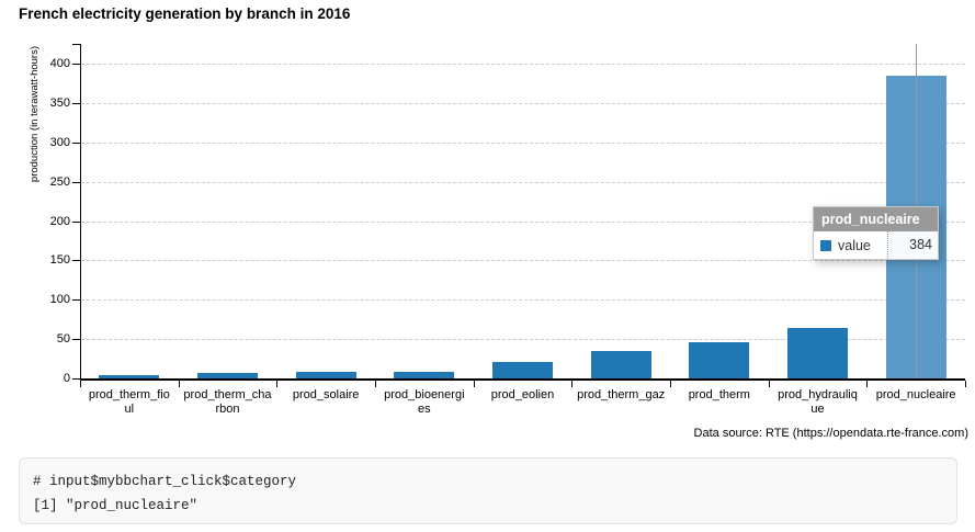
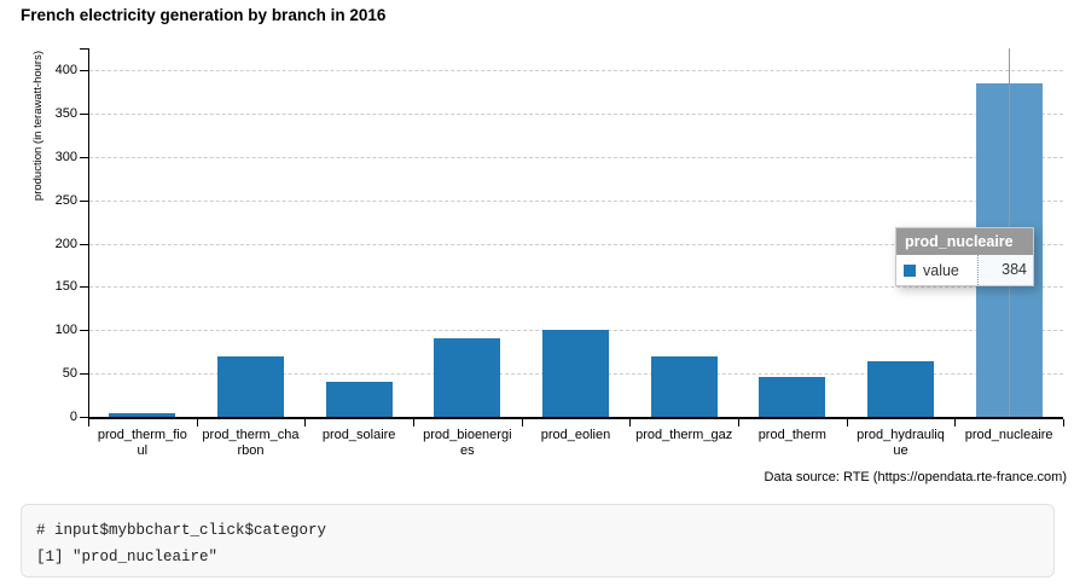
prod_therm_charbon: 10 -> 70
prod_solaire: 10 -> 40
prod_bioenergies: 10 -> 90
prod_eolien: 20 -> 100
prod_therm_gaz: 40 -> 70
